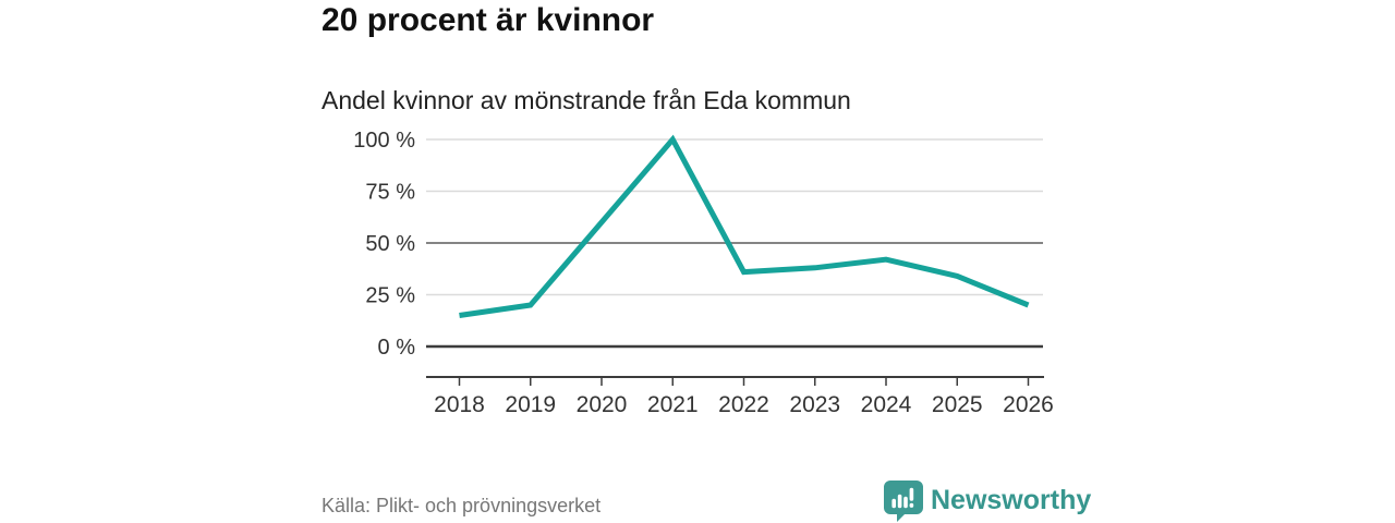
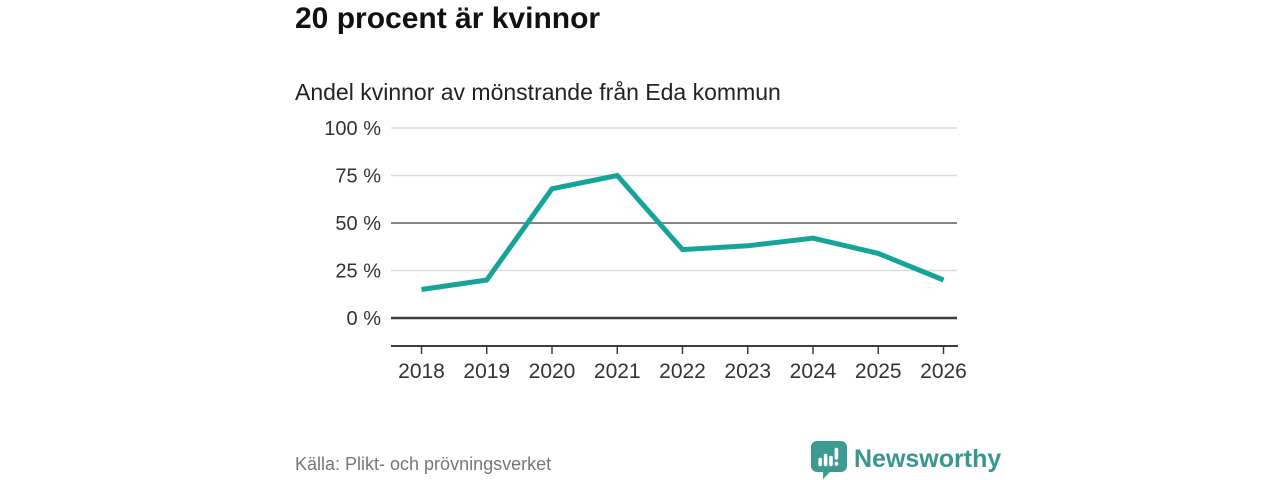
2020: 60% -> 68%
2021: 100% -> 75%
